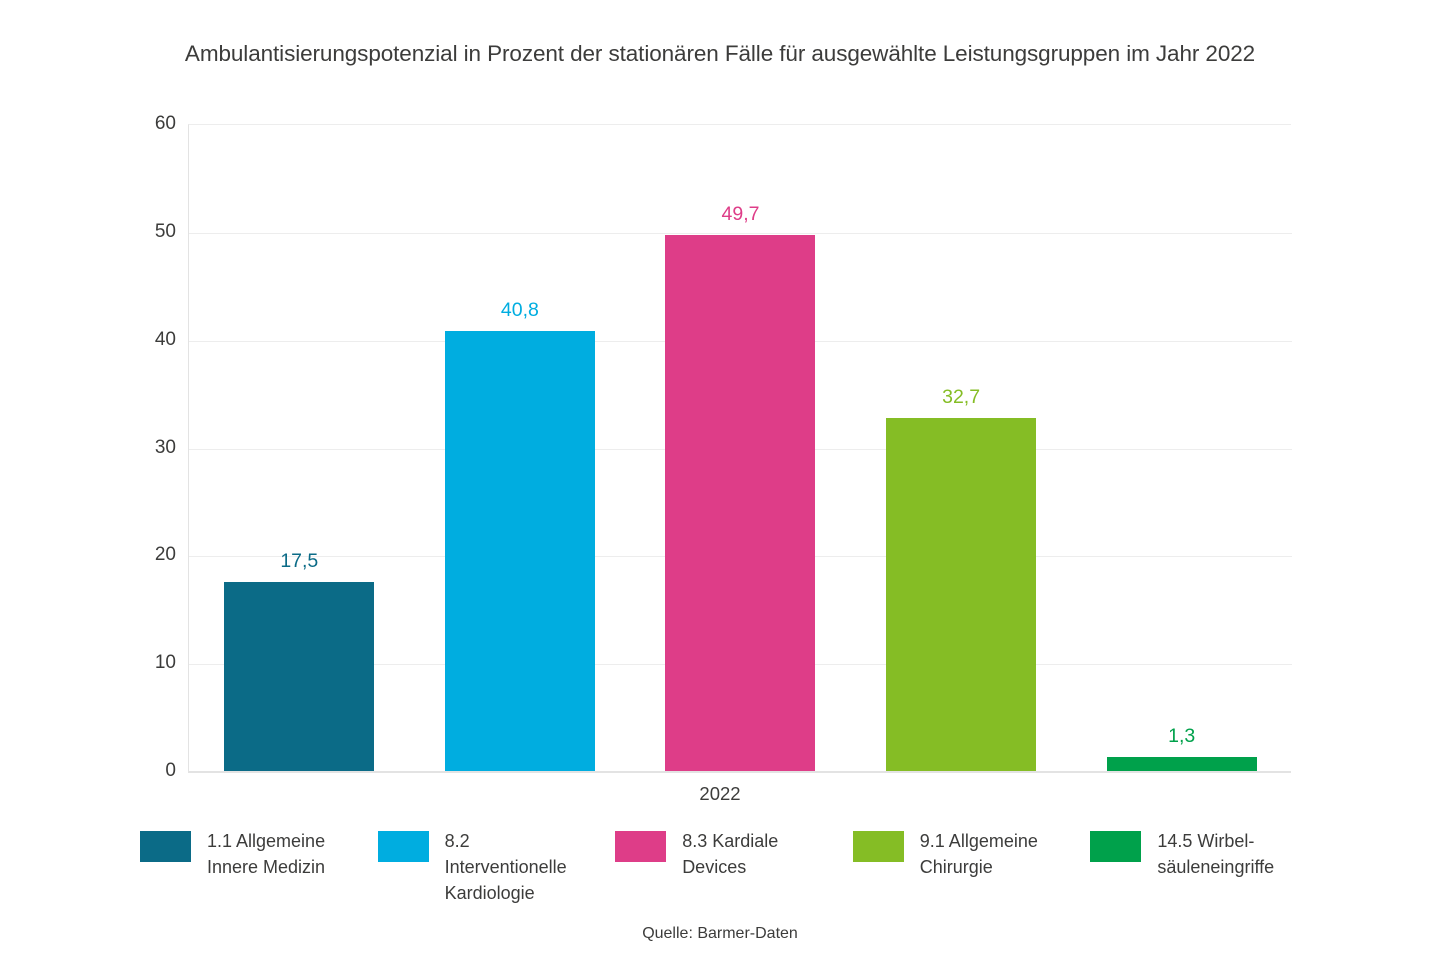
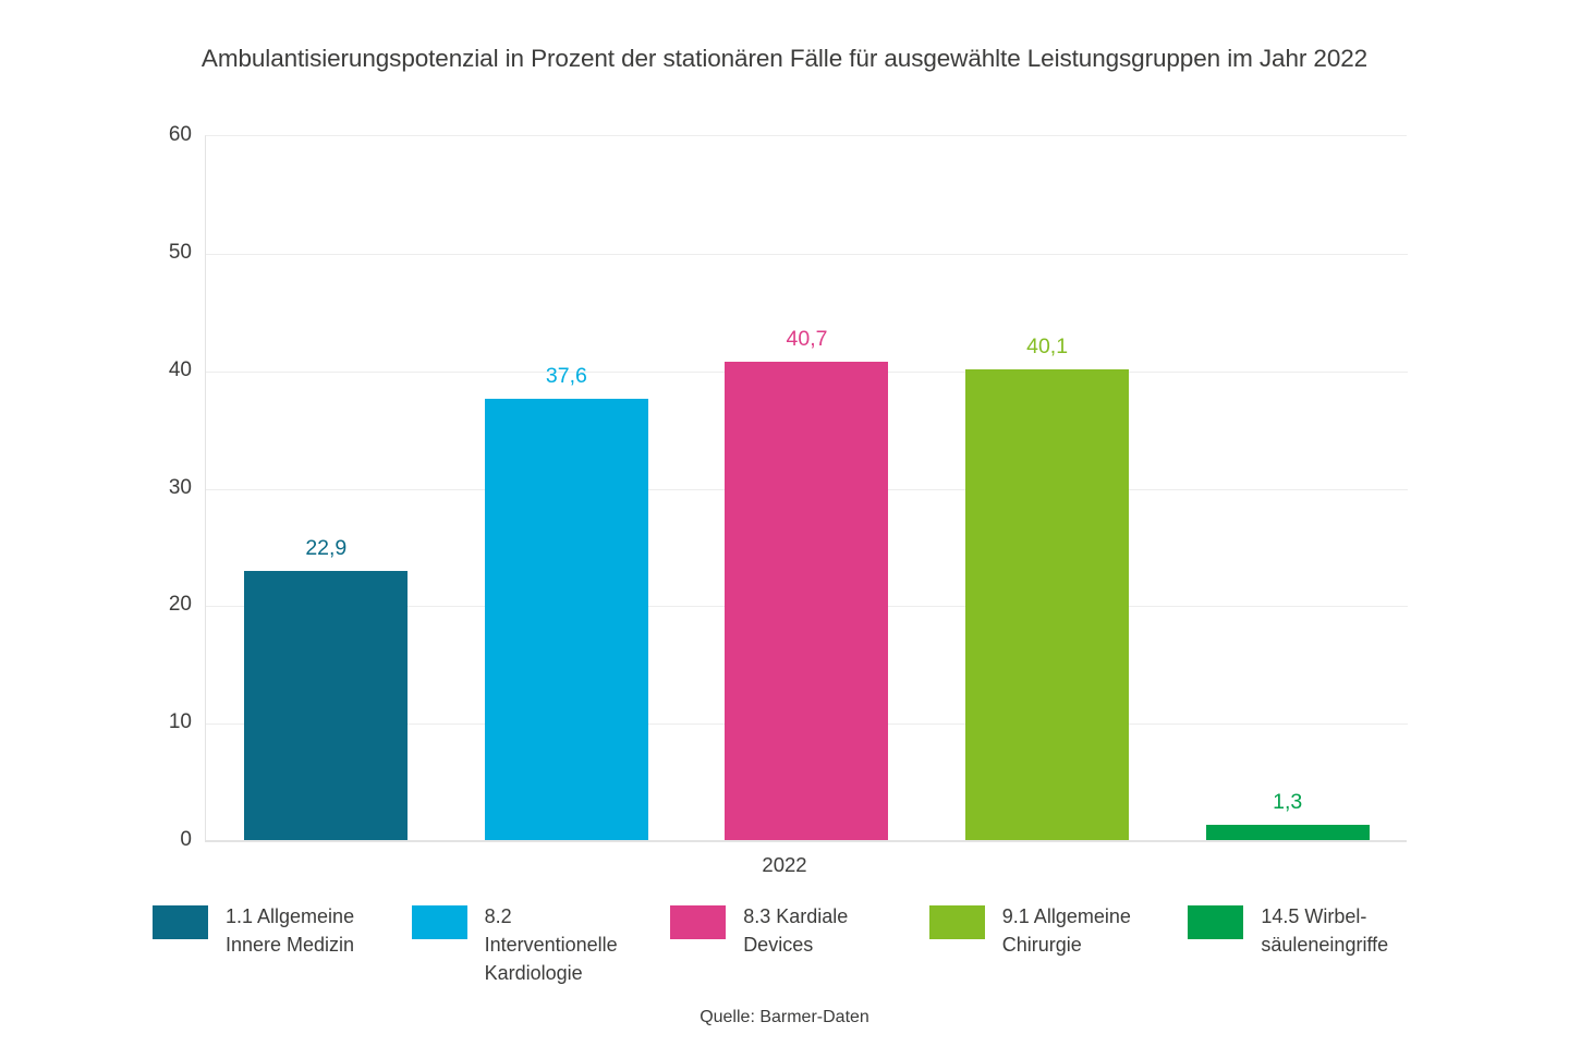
1.1 Allgemeine Innere Medizin: 17,5 -> 22,9
8.2 Interventionelle Kardiologie: 40,8 -> 37,6
8.3 Kardiale Devices: 49,7 -> 40,7
9.1 Allgemeine Chirurgie: 32,7 -> 40,1
